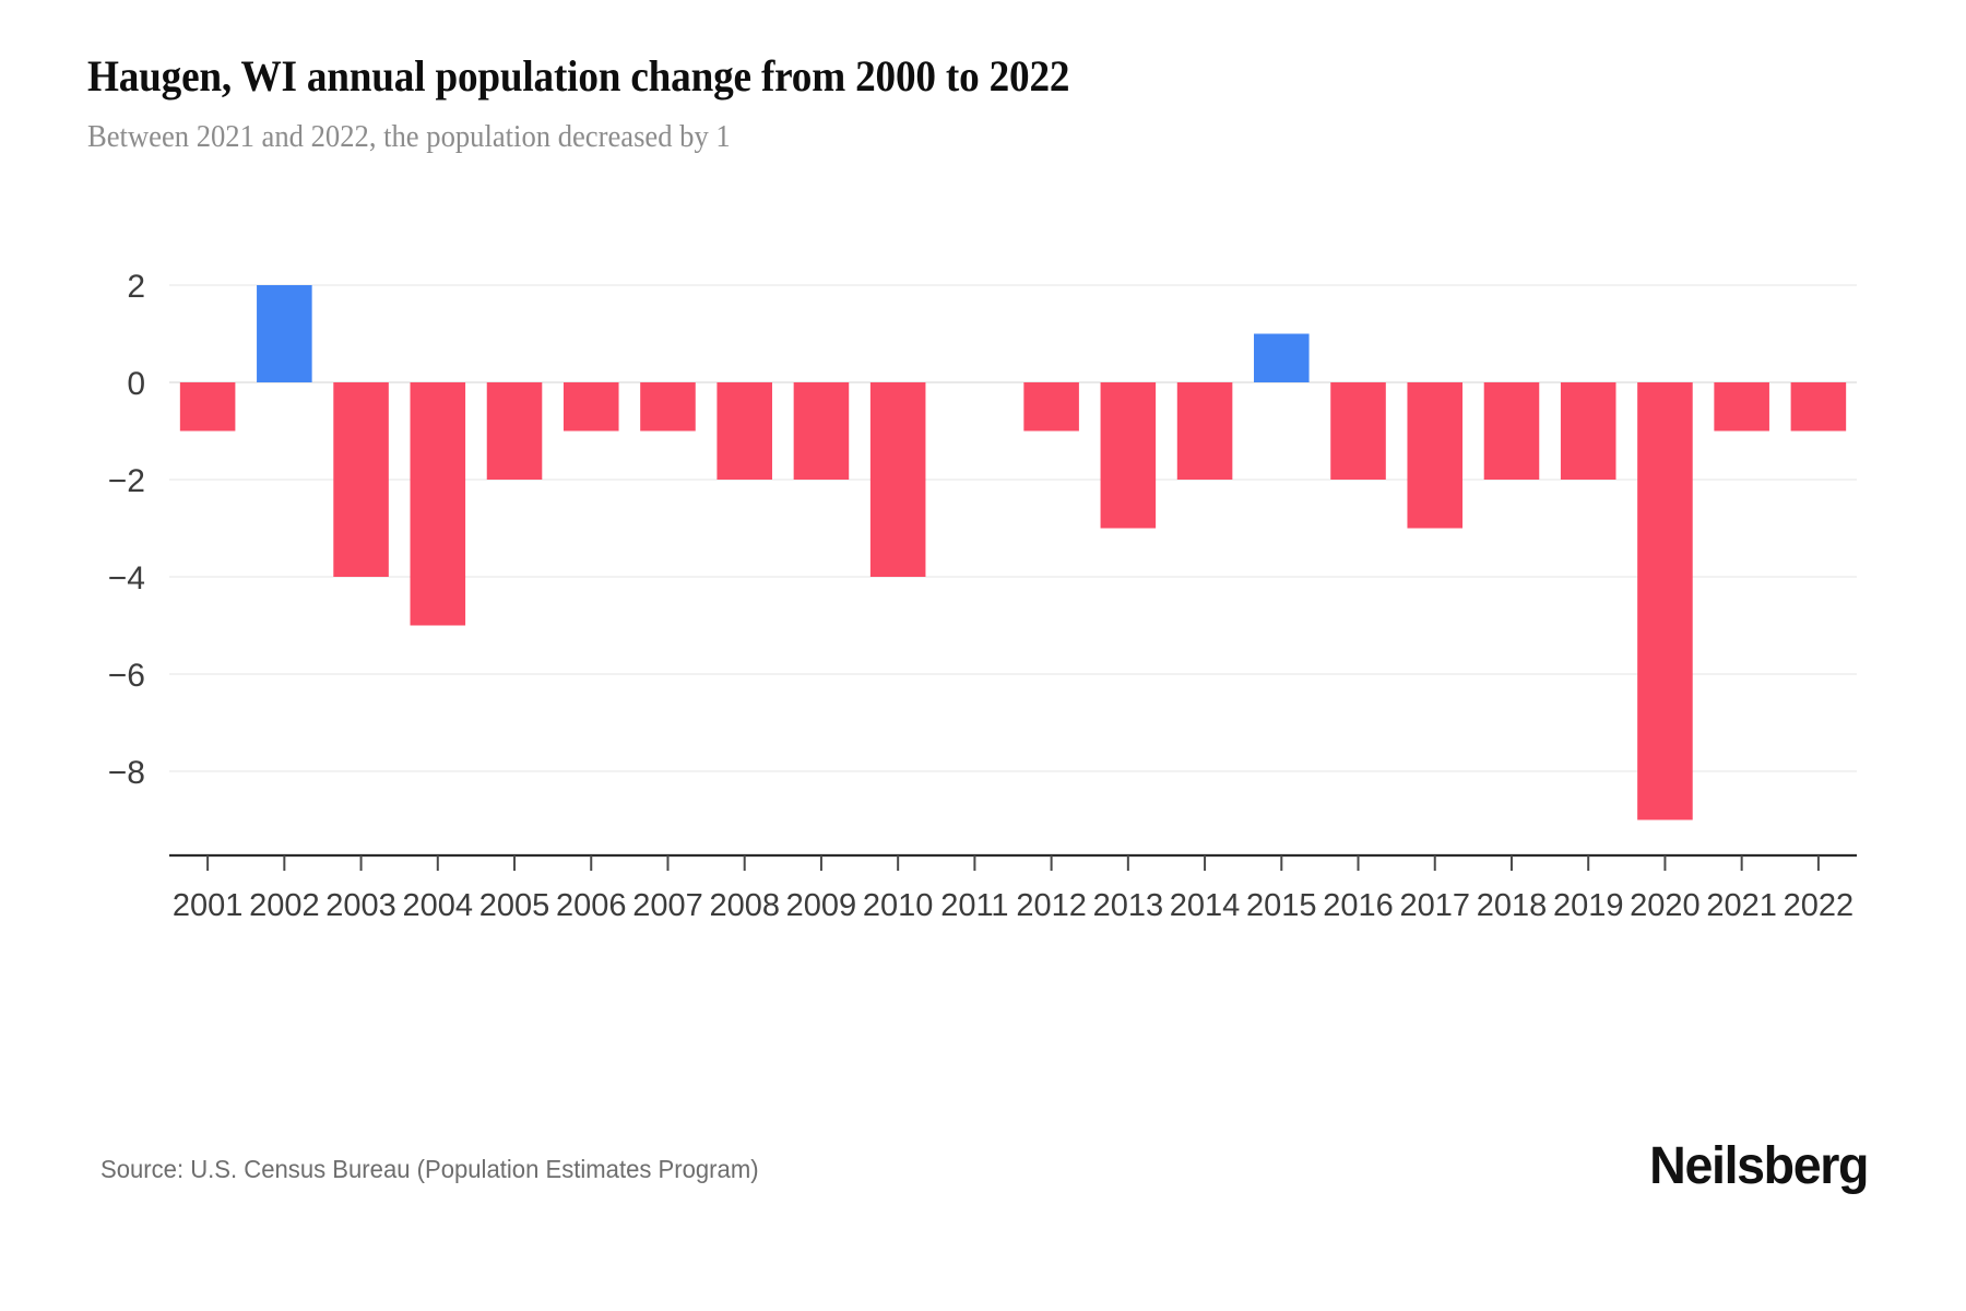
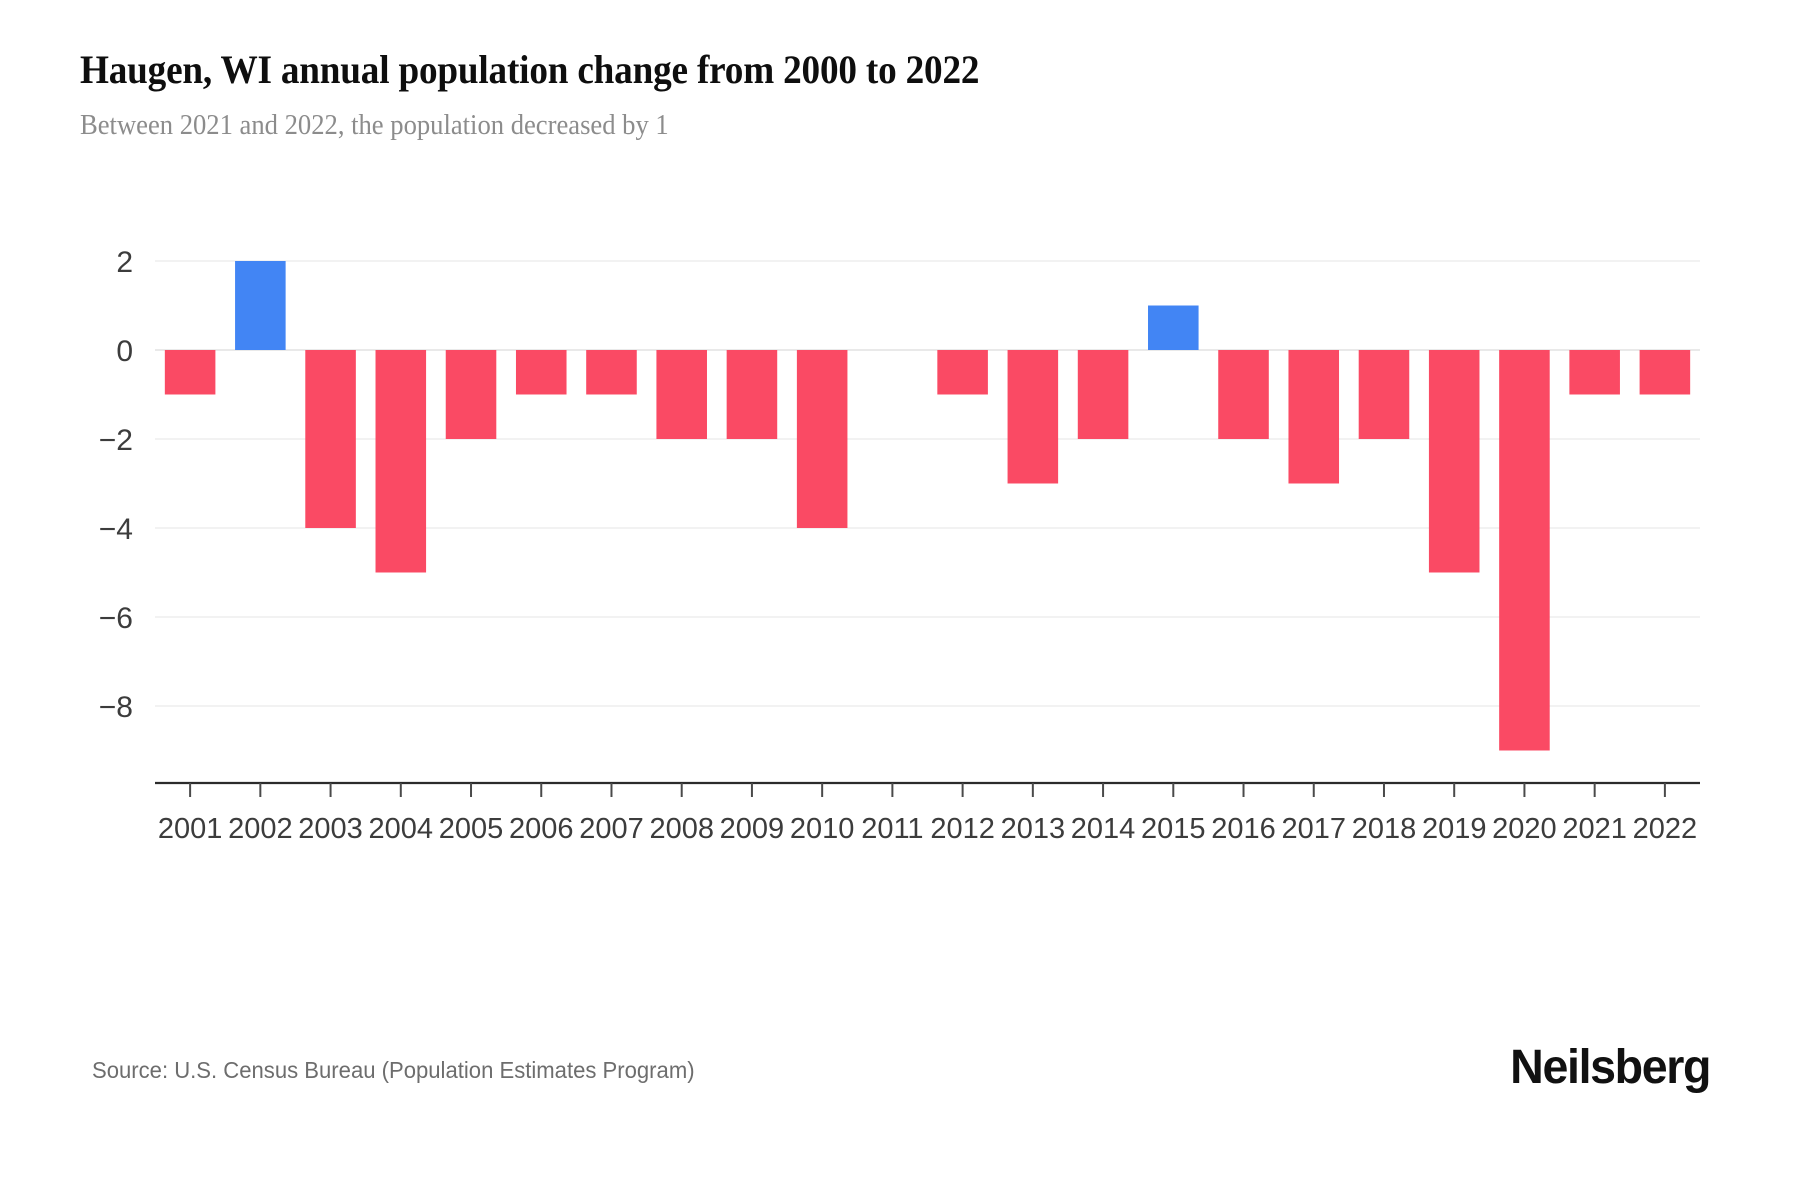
2019: -2 -> -5
